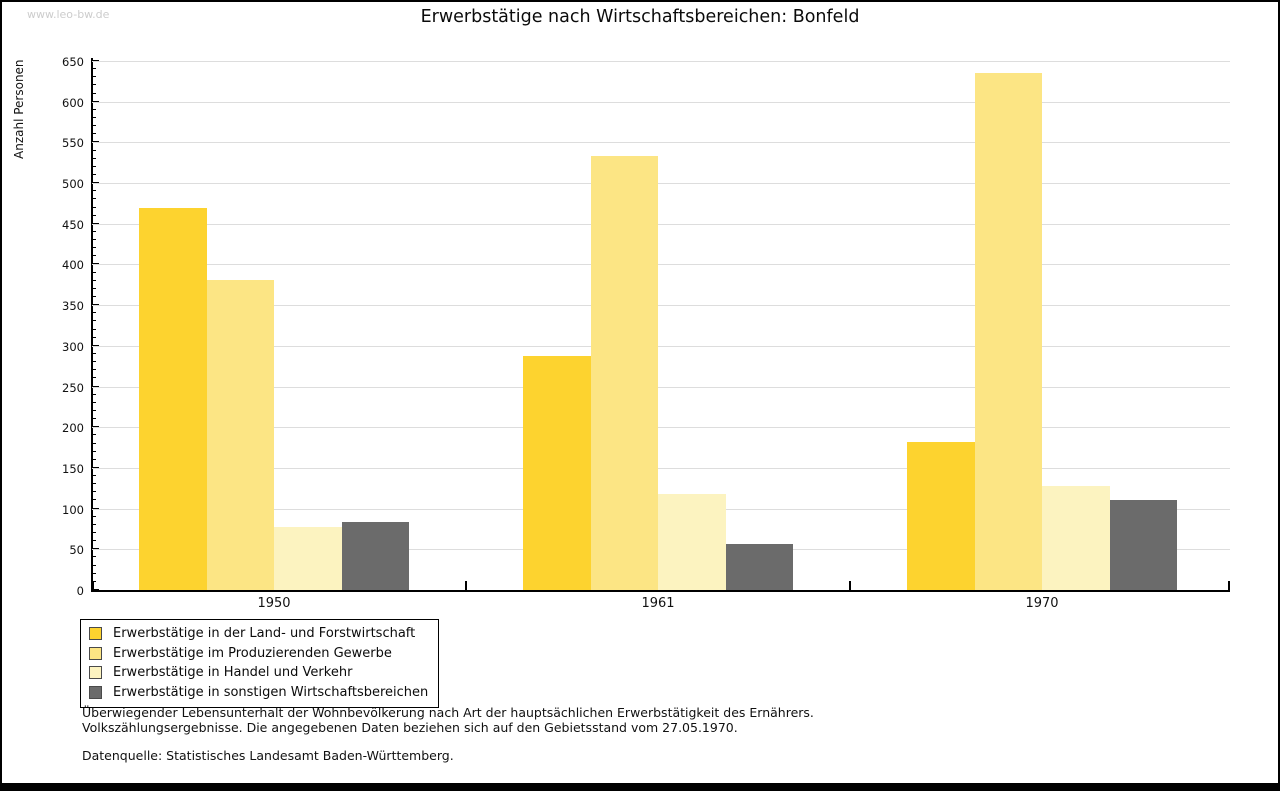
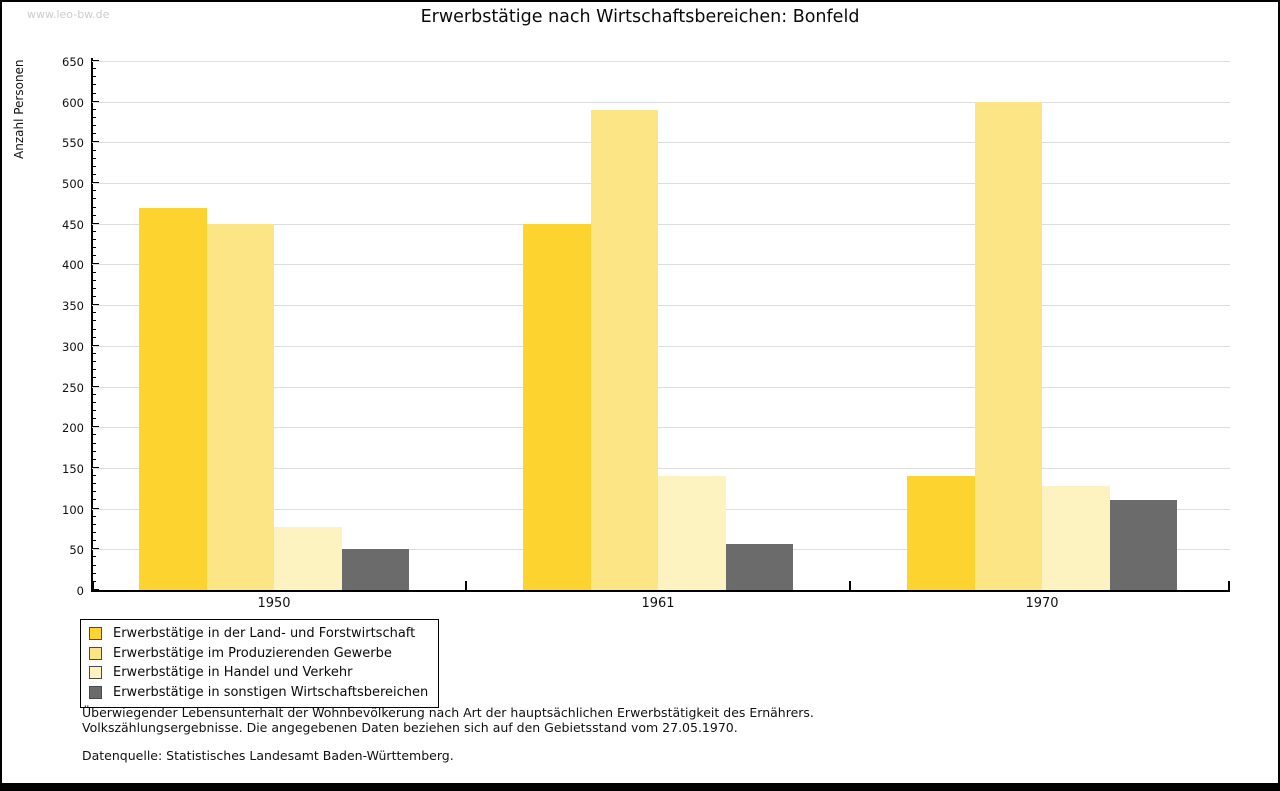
Erwerbstätige im Produzierenden Gewerbe/1950: 380 -> 450
Erwerbstätige in sonstigen Wirtschaftsbereichen/1950: 80 -> 50
Erwerbstätige in der Land- und Forstwirtschaft/1961: 290 -> 450
Erwerbstätige im Produzierenden Gewerbe/1961: 530 -> 590
Erwerbstätige in Handel und Verkehr/1961: 120 -> 140
Erwerbstätige in der Land- und Forstwirtschaft/1970: 180 -> 140
Erwerbstätige im Produzierenden Gewerbe/1970: 640 -> 600
